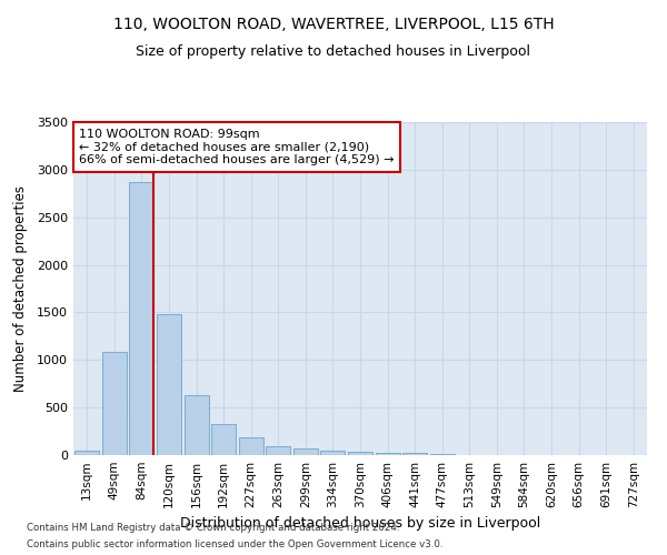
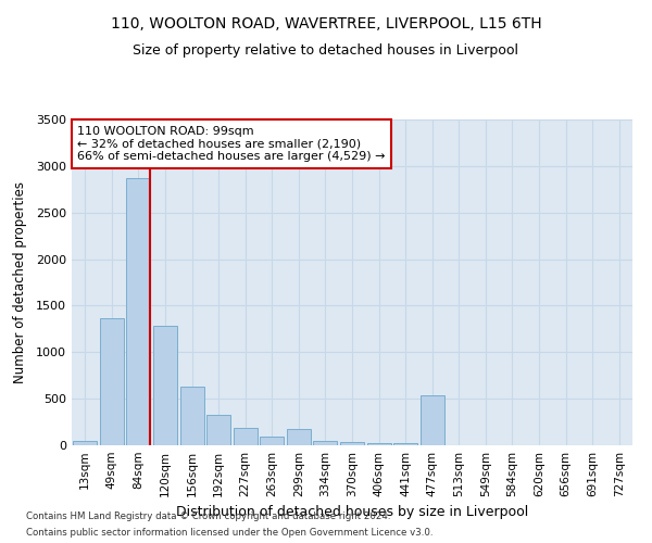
49sqm: 1090 -> 1360
120sqm: 1480 -> 1280
299sqm: 60 -> 180
477sqm: 10 -> 540
